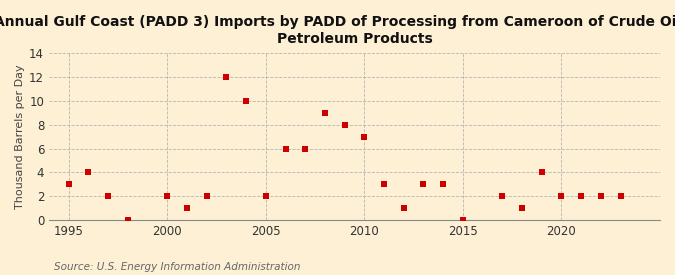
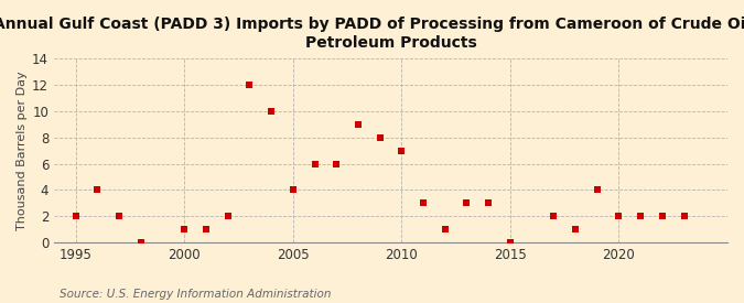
1995: 3 -> 2
2000: 2 -> 1
2005: 2 -> 4
